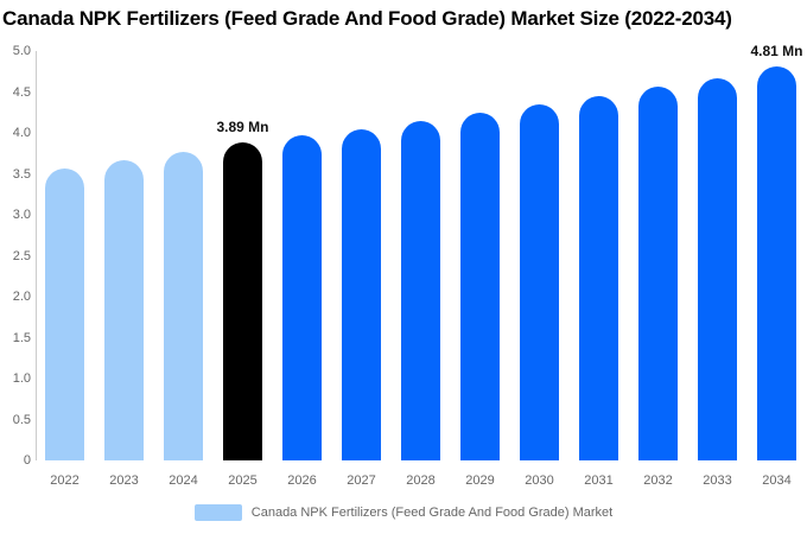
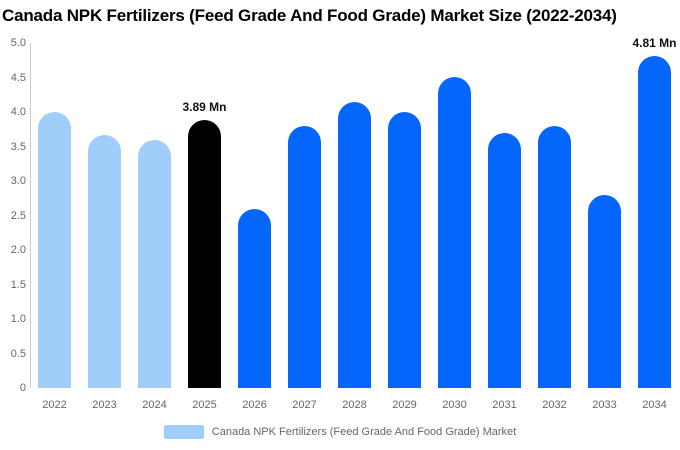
2022: 3.6 -> 4.0
2024: 3.8 -> 3.6
2026: 4.0 -> 2.6
2027: 4.0 -> 3.8
2029: 4.2 -> 4.0
2030: 4.3 -> 4.5
2031: 4.5 -> 3.7
2032: 4.6 -> 3.8
2033: 4.7 -> 2.8
